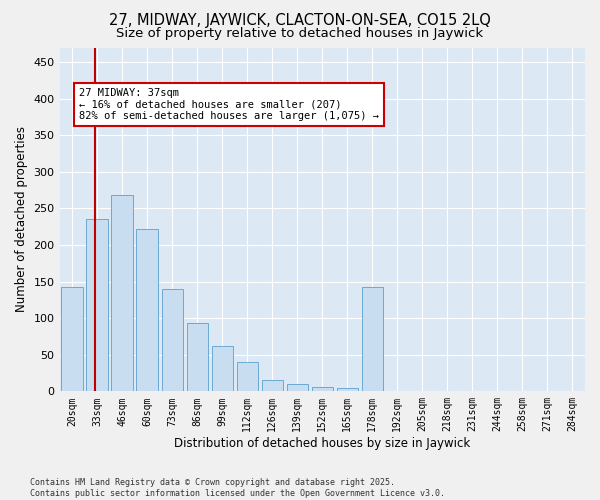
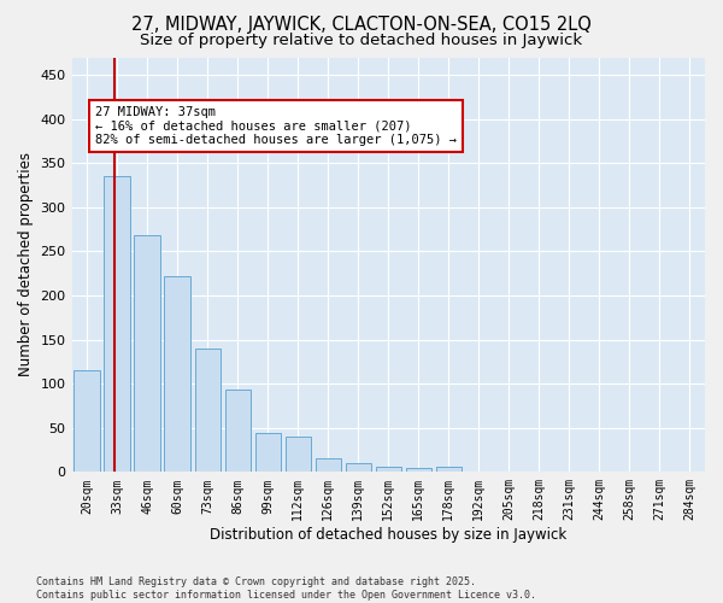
20sqm: 142 -> 115
33sqm: 236 -> 335
99sqm: 62 -> 44
178sqm: 142 -> 6
